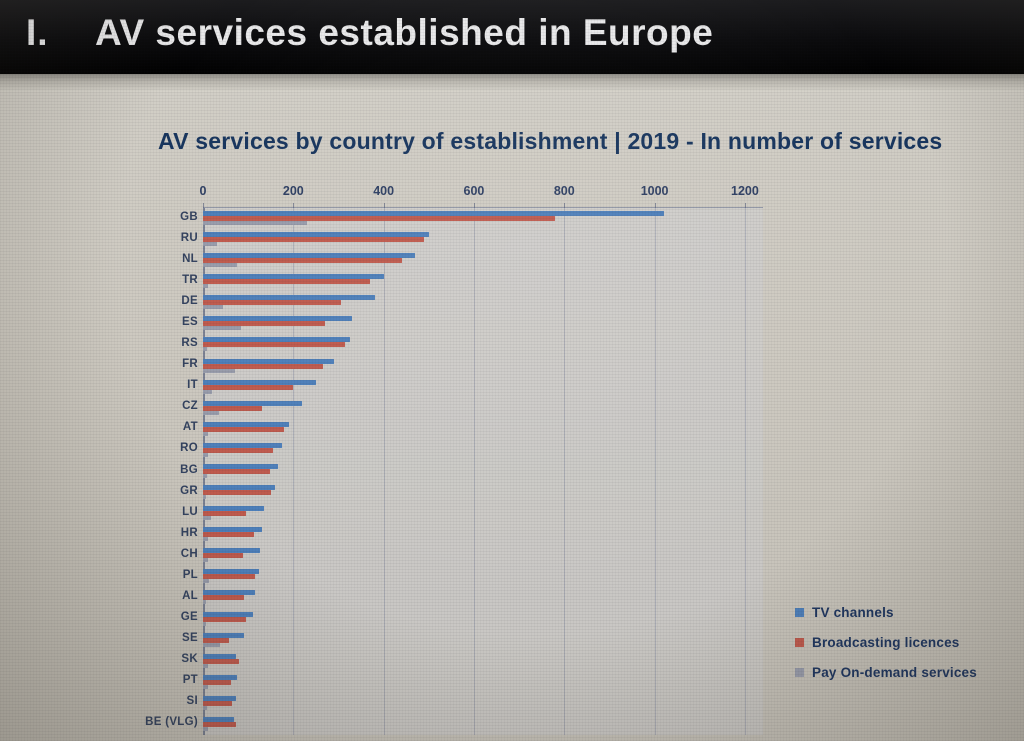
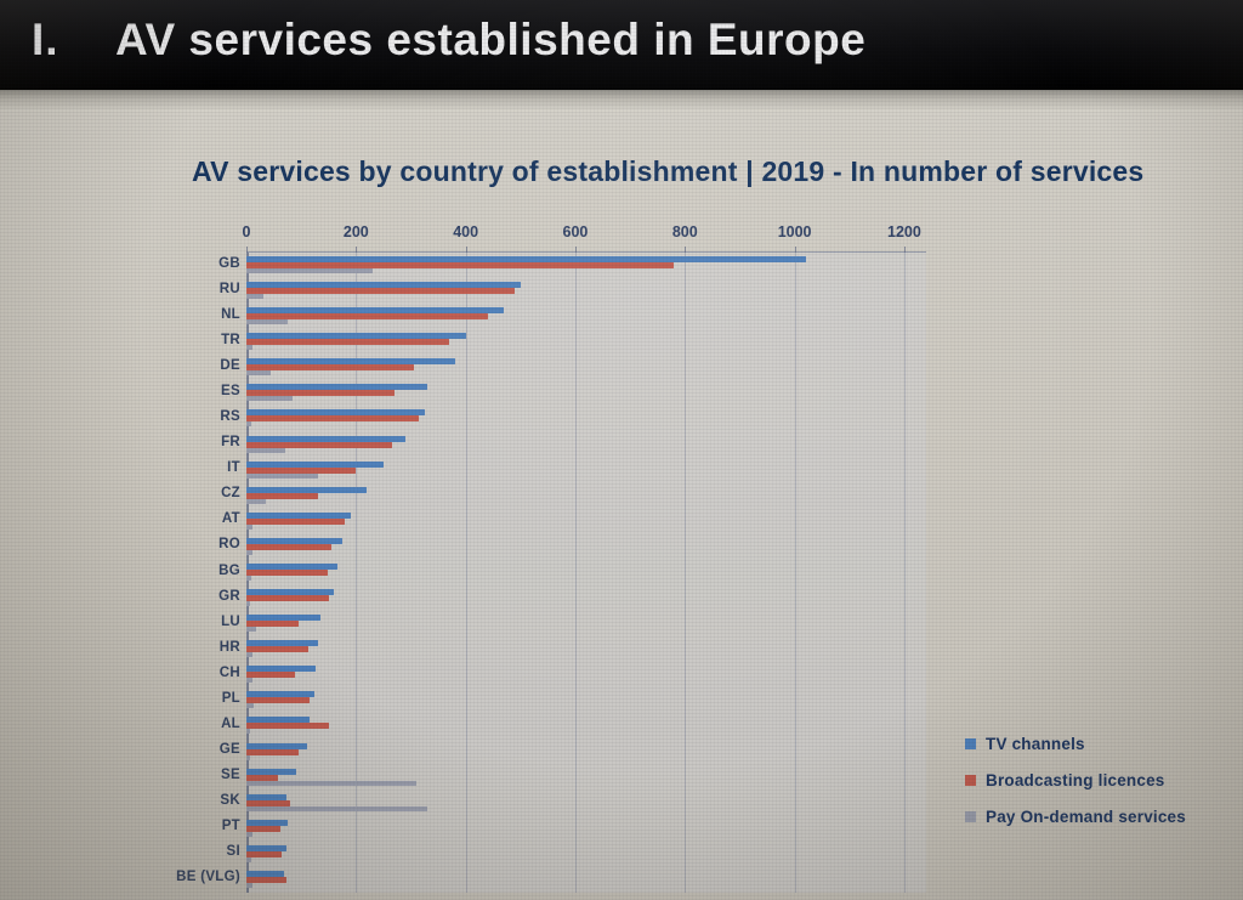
Pay On-demand services/IT: 20 -> 130
Broadcasting licences/AL: 90 -> 150
Pay On-demand services/SE: 40 -> 310
Pay On-demand services/SK: 10 -> 330
